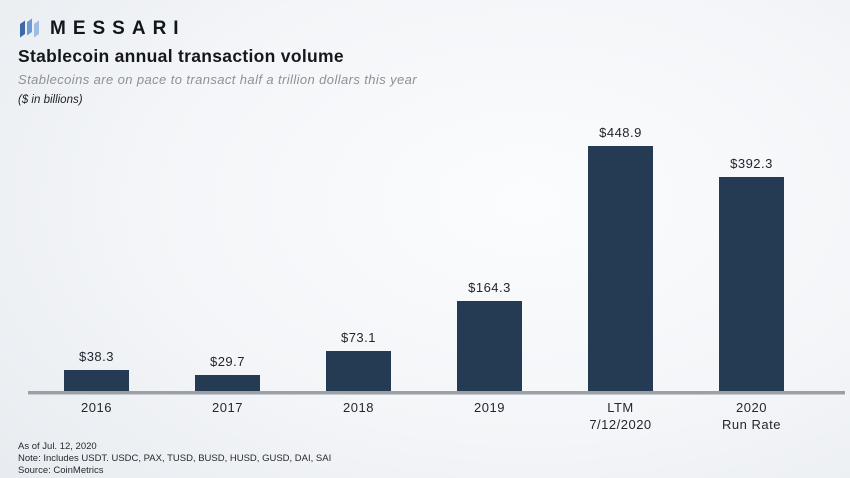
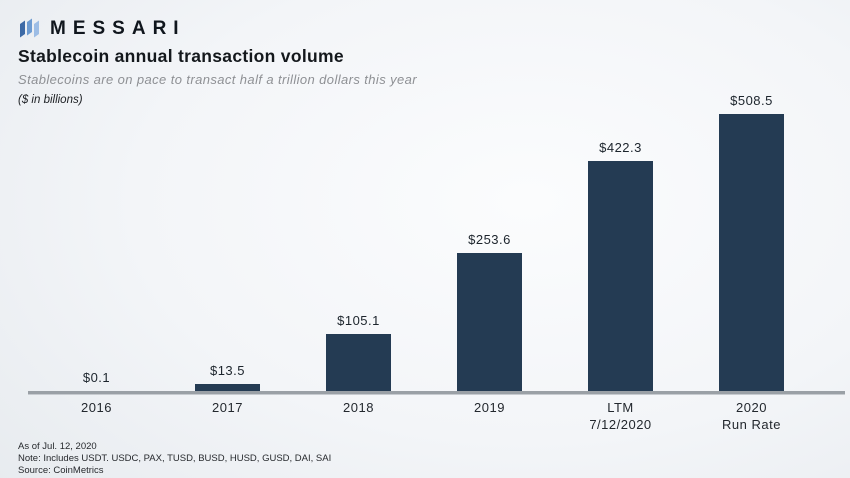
2016: $38.3 -> $0.1
2017: $29.7 -> $13.5
2018: $73.1 -> $105.1
2019: $164.3 -> $253.6
LTM 7/12/2020: $448.9 -> $422.3
2020 Run Rate: $392.3 -> $508.5
